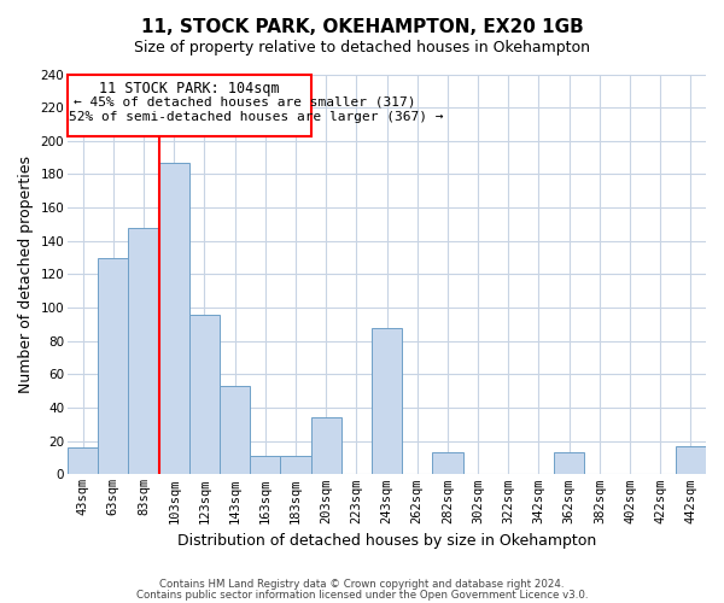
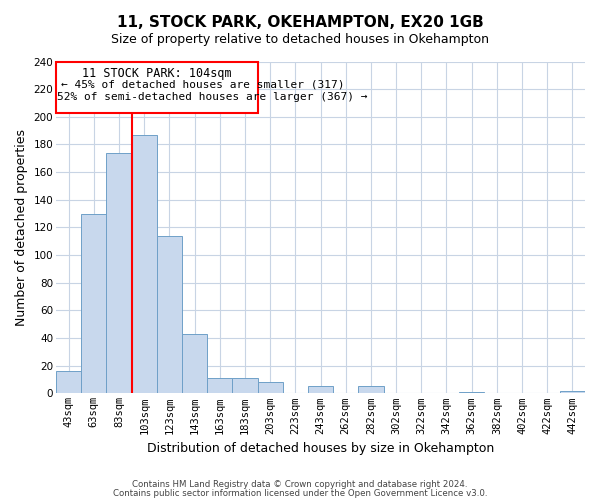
83sqm: 148 -> 174
123sqm: 96 -> 114
143sqm: 53 -> 43
203sqm: 34 -> 8
243sqm: 88 -> 5
282sqm: 13 -> 5
362sqm: 13 -> 1
442sqm: 17 -> 2
